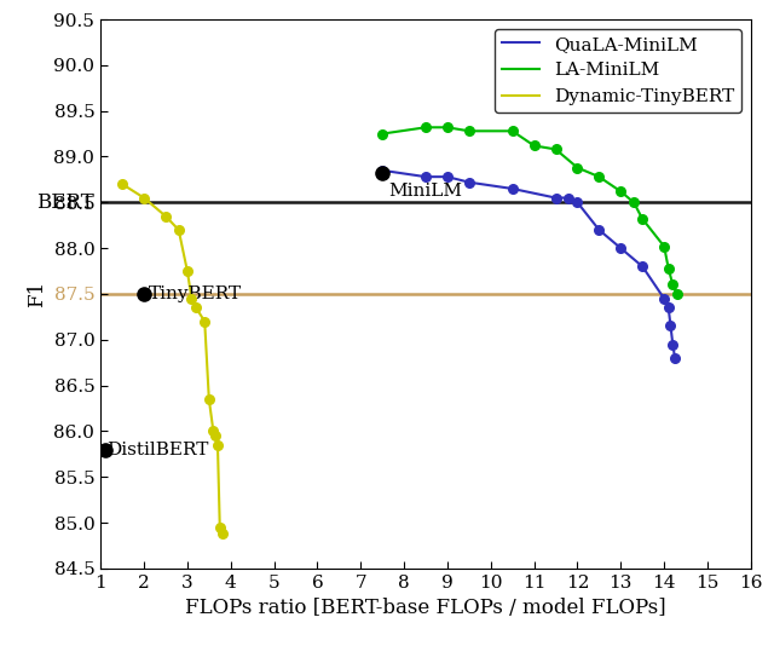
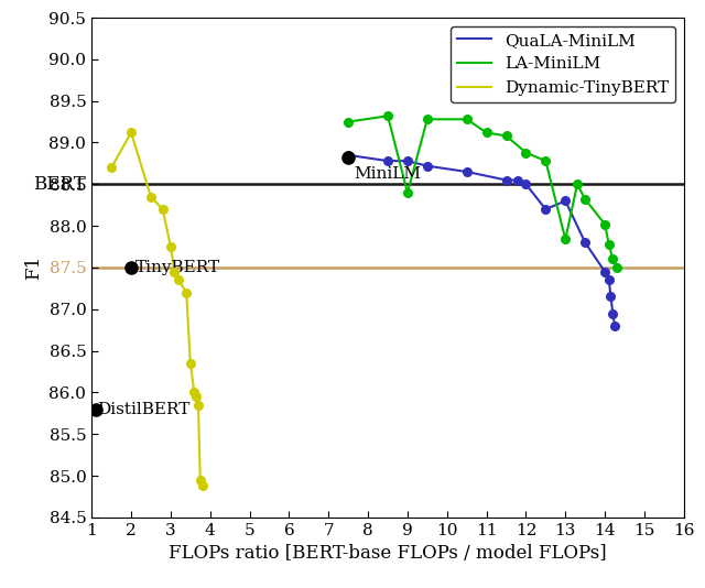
Dynamic-TinyBERT/2: 88.55 -> 89.12
LA-MiniLM/9: 89.32 -> 88.40
QuaLA-MiniLM/13: 88.00 -> 88.30
LA-MiniLM/13: 88.62 -> 87.84
